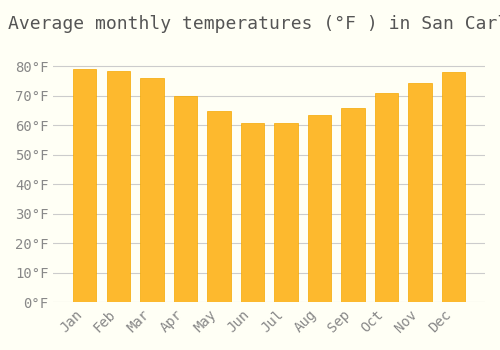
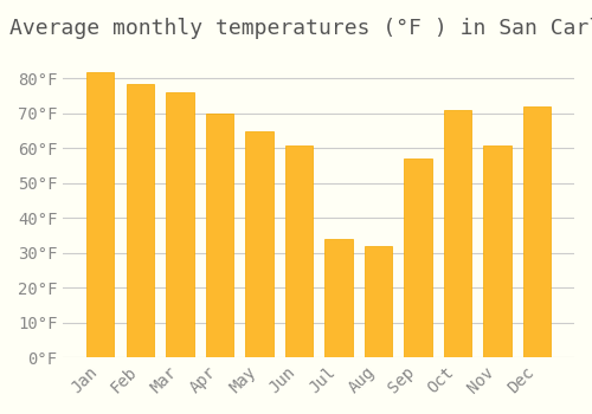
Jan: 79.0°F -> 82.0°F
Jul: 61.0°F -> 34.0°F
Aug: 63.5°F -> 32.0°F
Sep: 66.0°F -> 57.0°F
Nov: 74.5°F -> 61.0°F
Dec: 78.0°F -> 72.0°F
